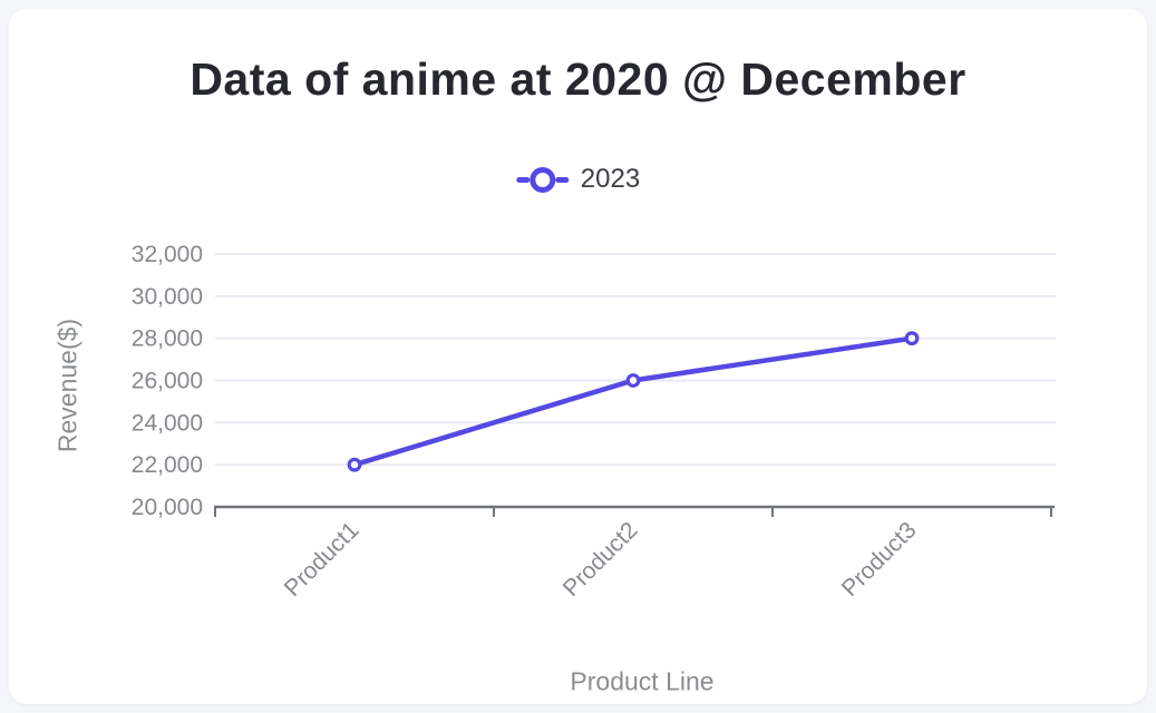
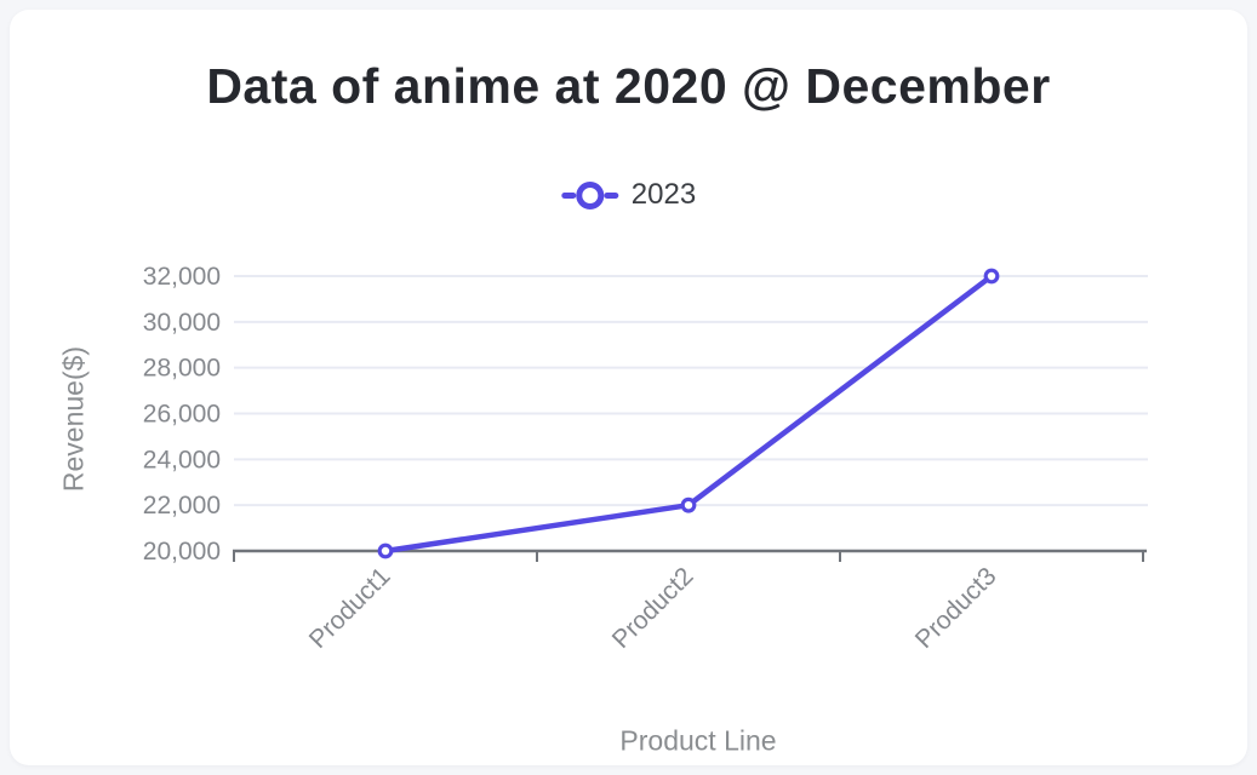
Product1: 22000 -> 20000
Product2: 26000 -> 22000
Product3: 28000 -> 32000
